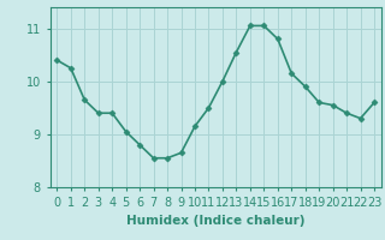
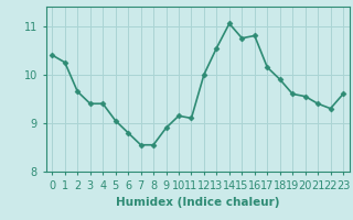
9: 8.65 -> 8.90
11: 9.50 -> 9.10
15: 11.05 -> 10.75
